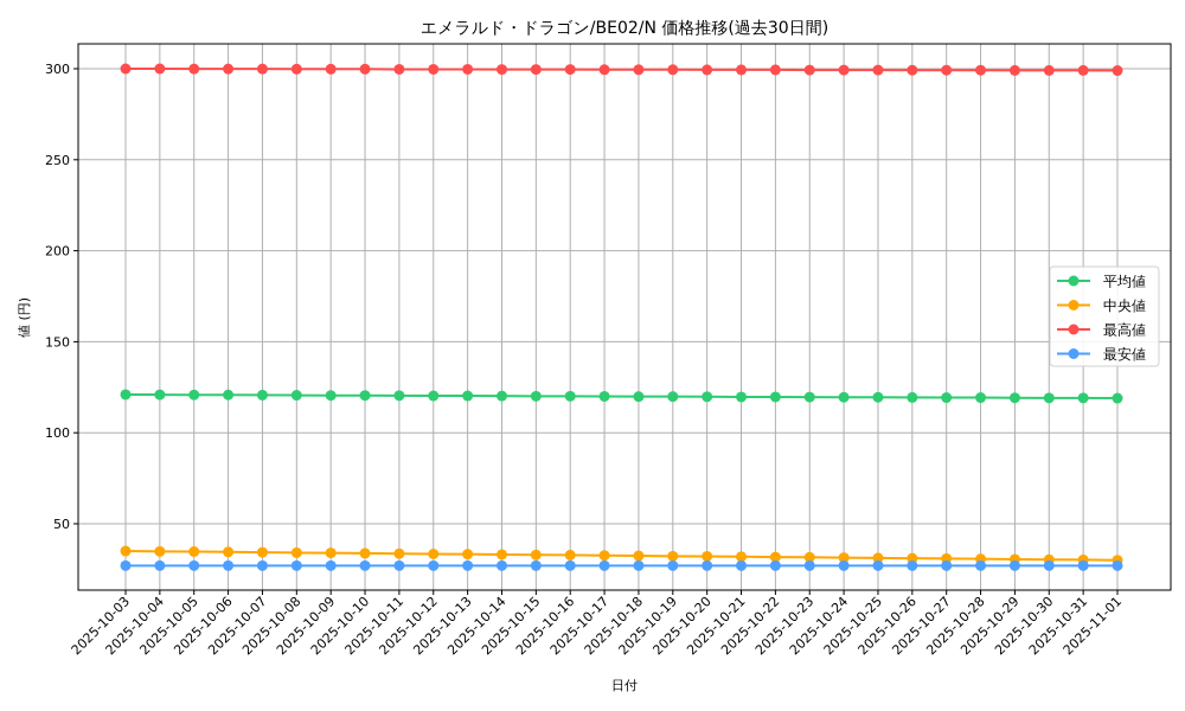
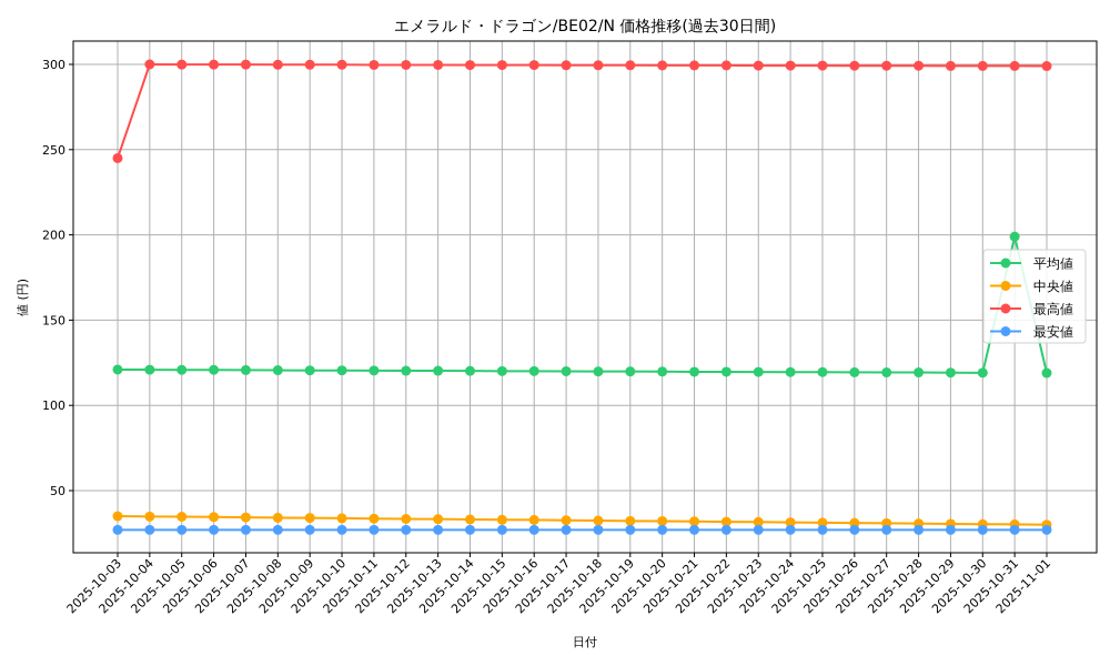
最高値/2025-10-03: 300 -> 245
平均値/2025-10-31: 119 -> 199
